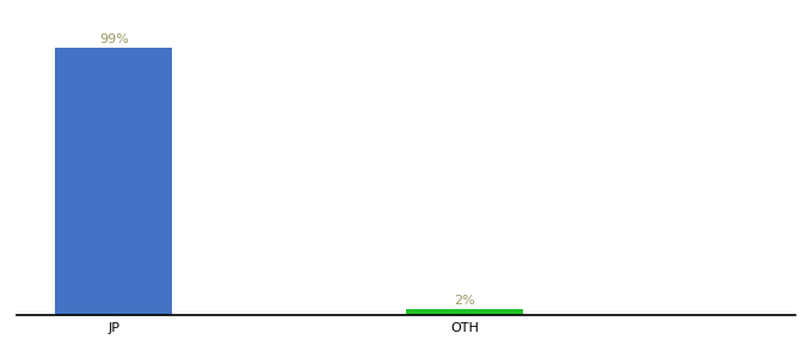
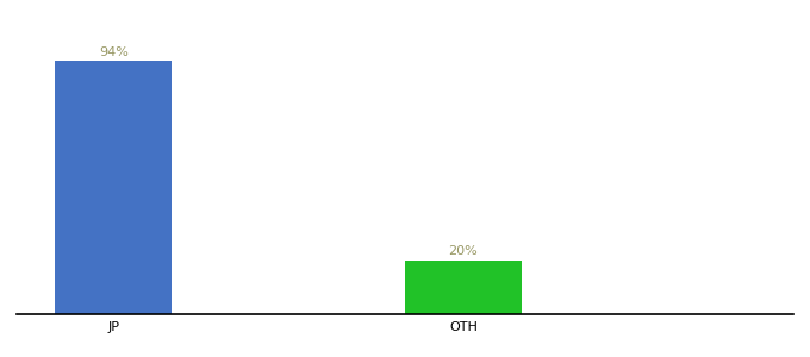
JP: 99% -> 94%
OTH: 2% -> 20%
